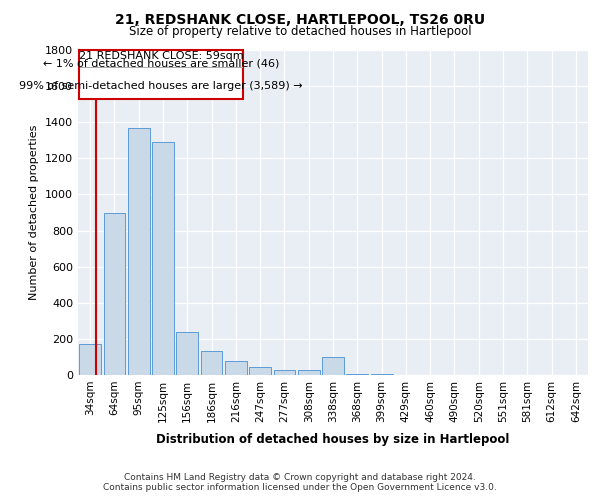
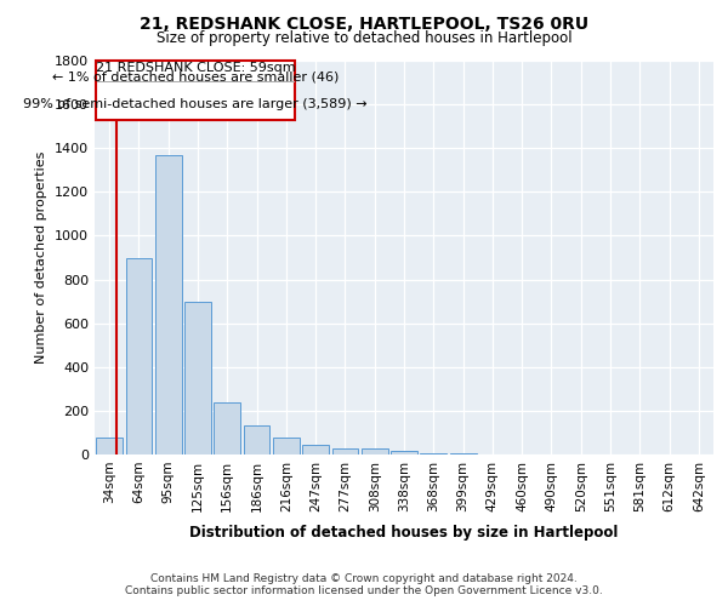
34sqm: 170 -> 80
125sqm: 1290 -> 700
338sqm: 100 -> 20
